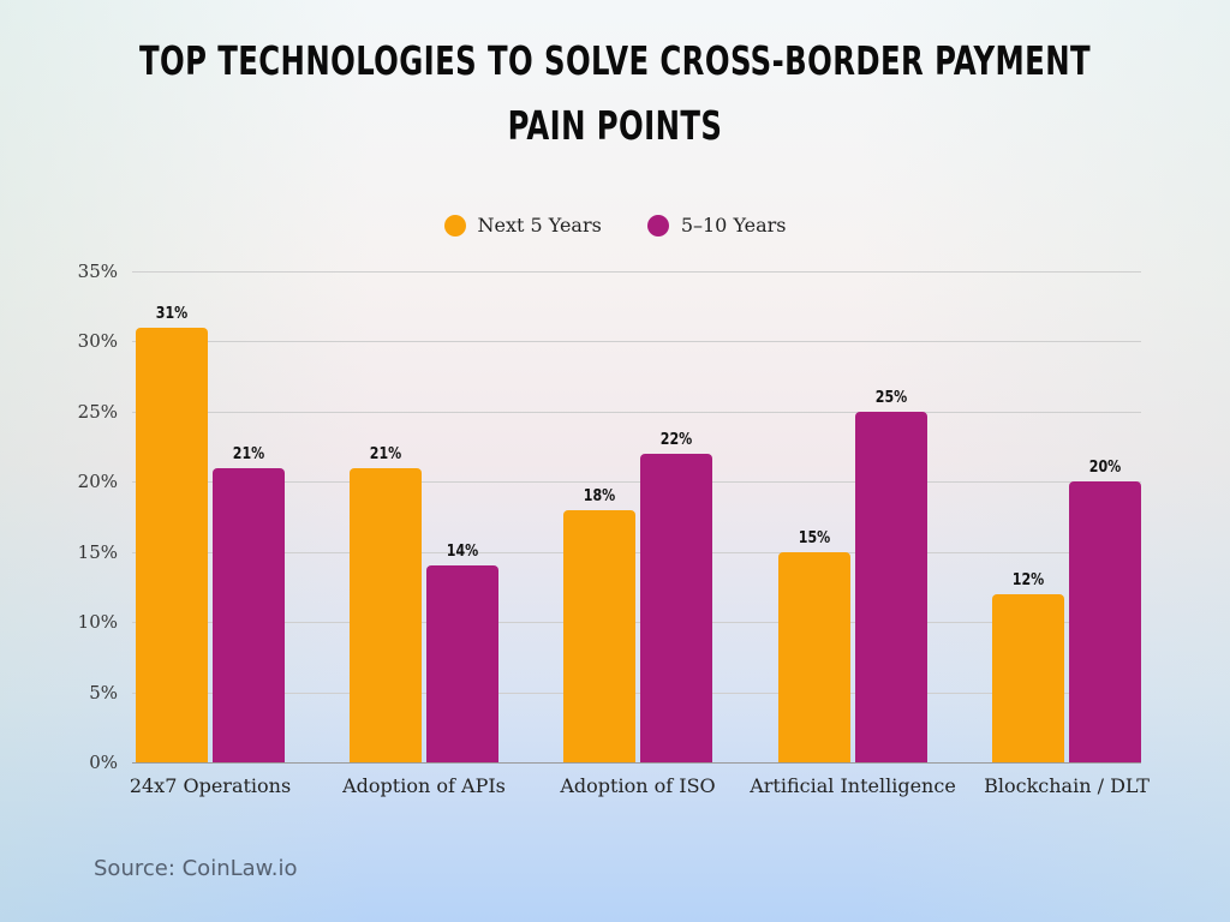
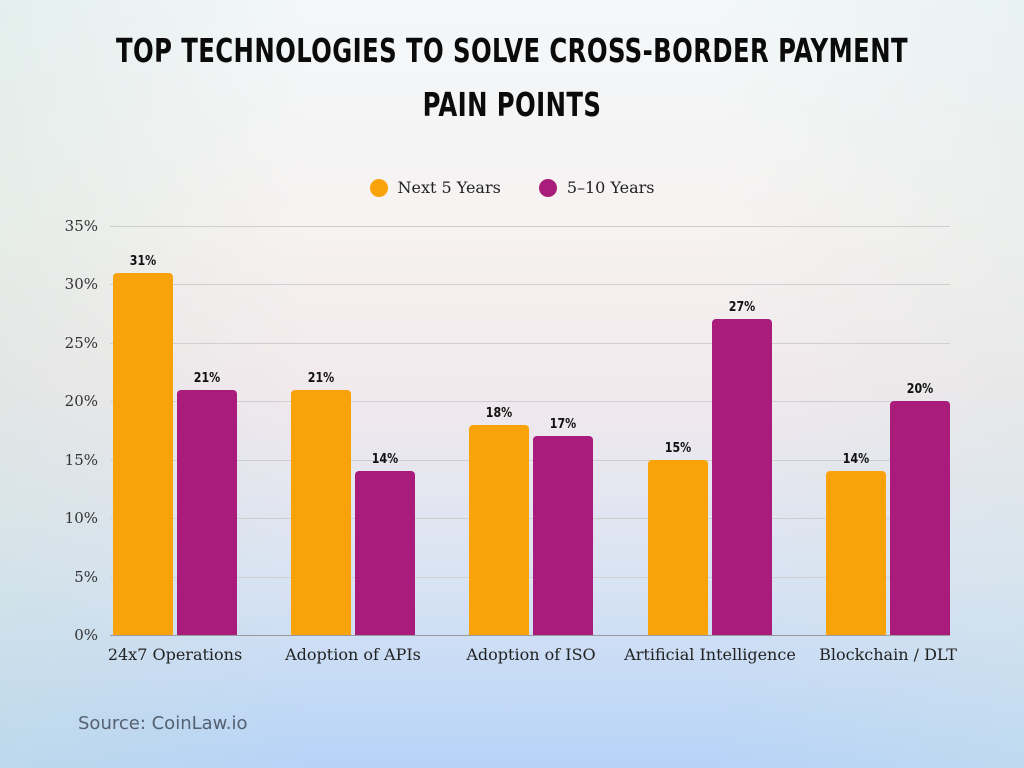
5–10 Years/Adoption of ISO: 22% -> 17%
5–10 Years/Artificial Intelligence: 25% -> 27%
Next 5 Years/Blockchain / DLT: 12% -> 14%
